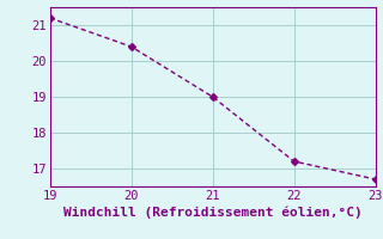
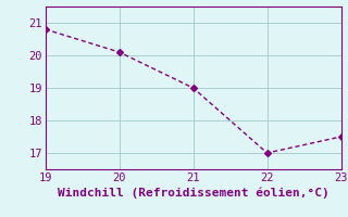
19: 21.2 -> 20.8
20: 20.4 -> 20.1
22: 17.2 -> 17.0
23: 16.7 -> 17.5
